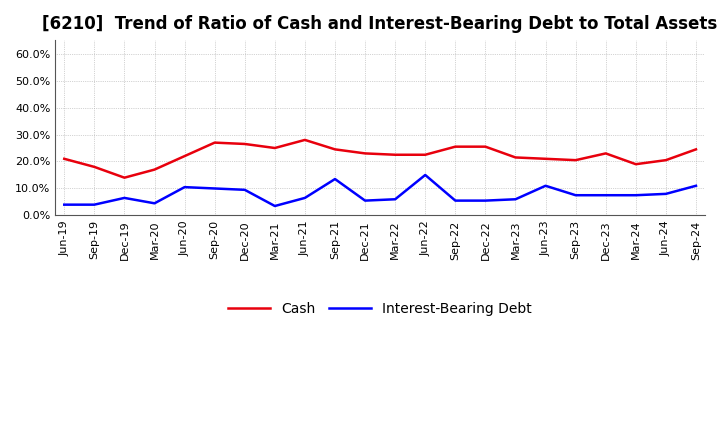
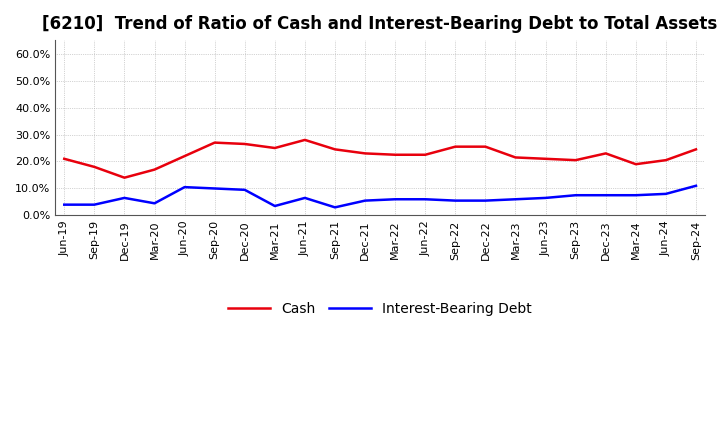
Interest-Bearing Debt/Sep-21: 13.5% -> 3.0%
Interest-Bearing Debt/Jun-22: 15.0% -> 6.0%
Interest-Bearing Debt/Jun-23: 11.0% -> 6.5%
